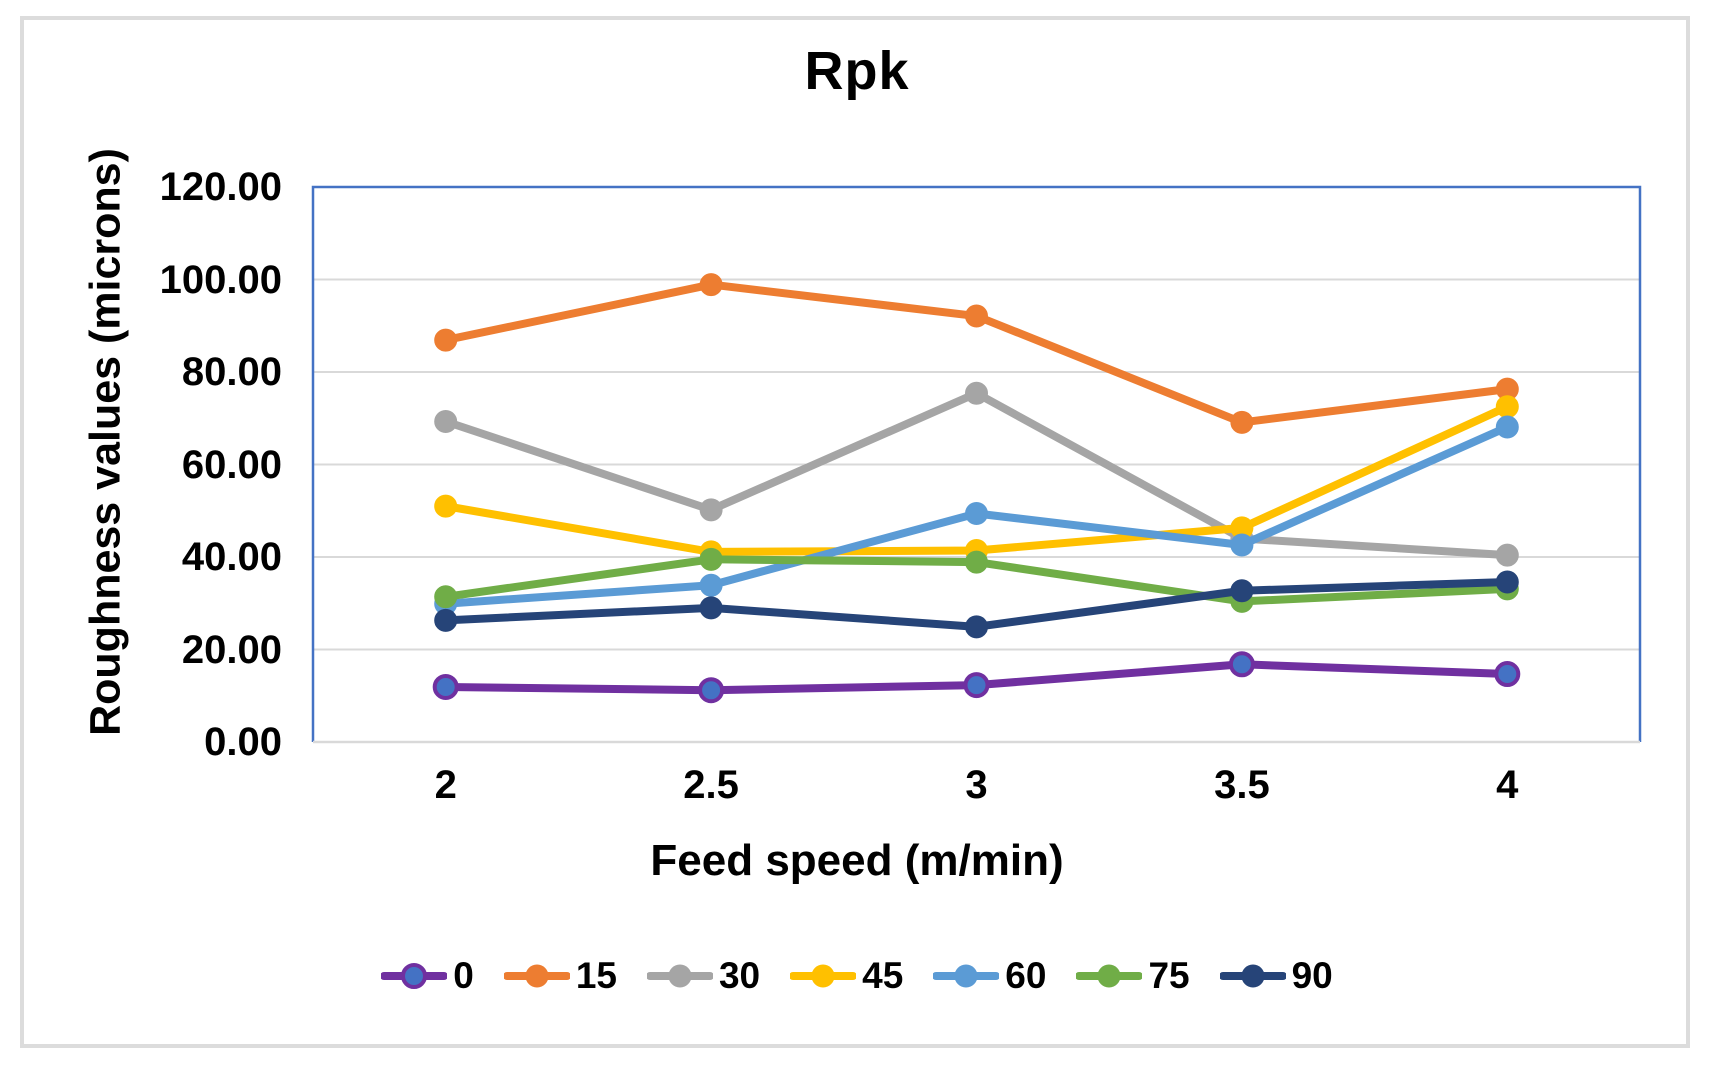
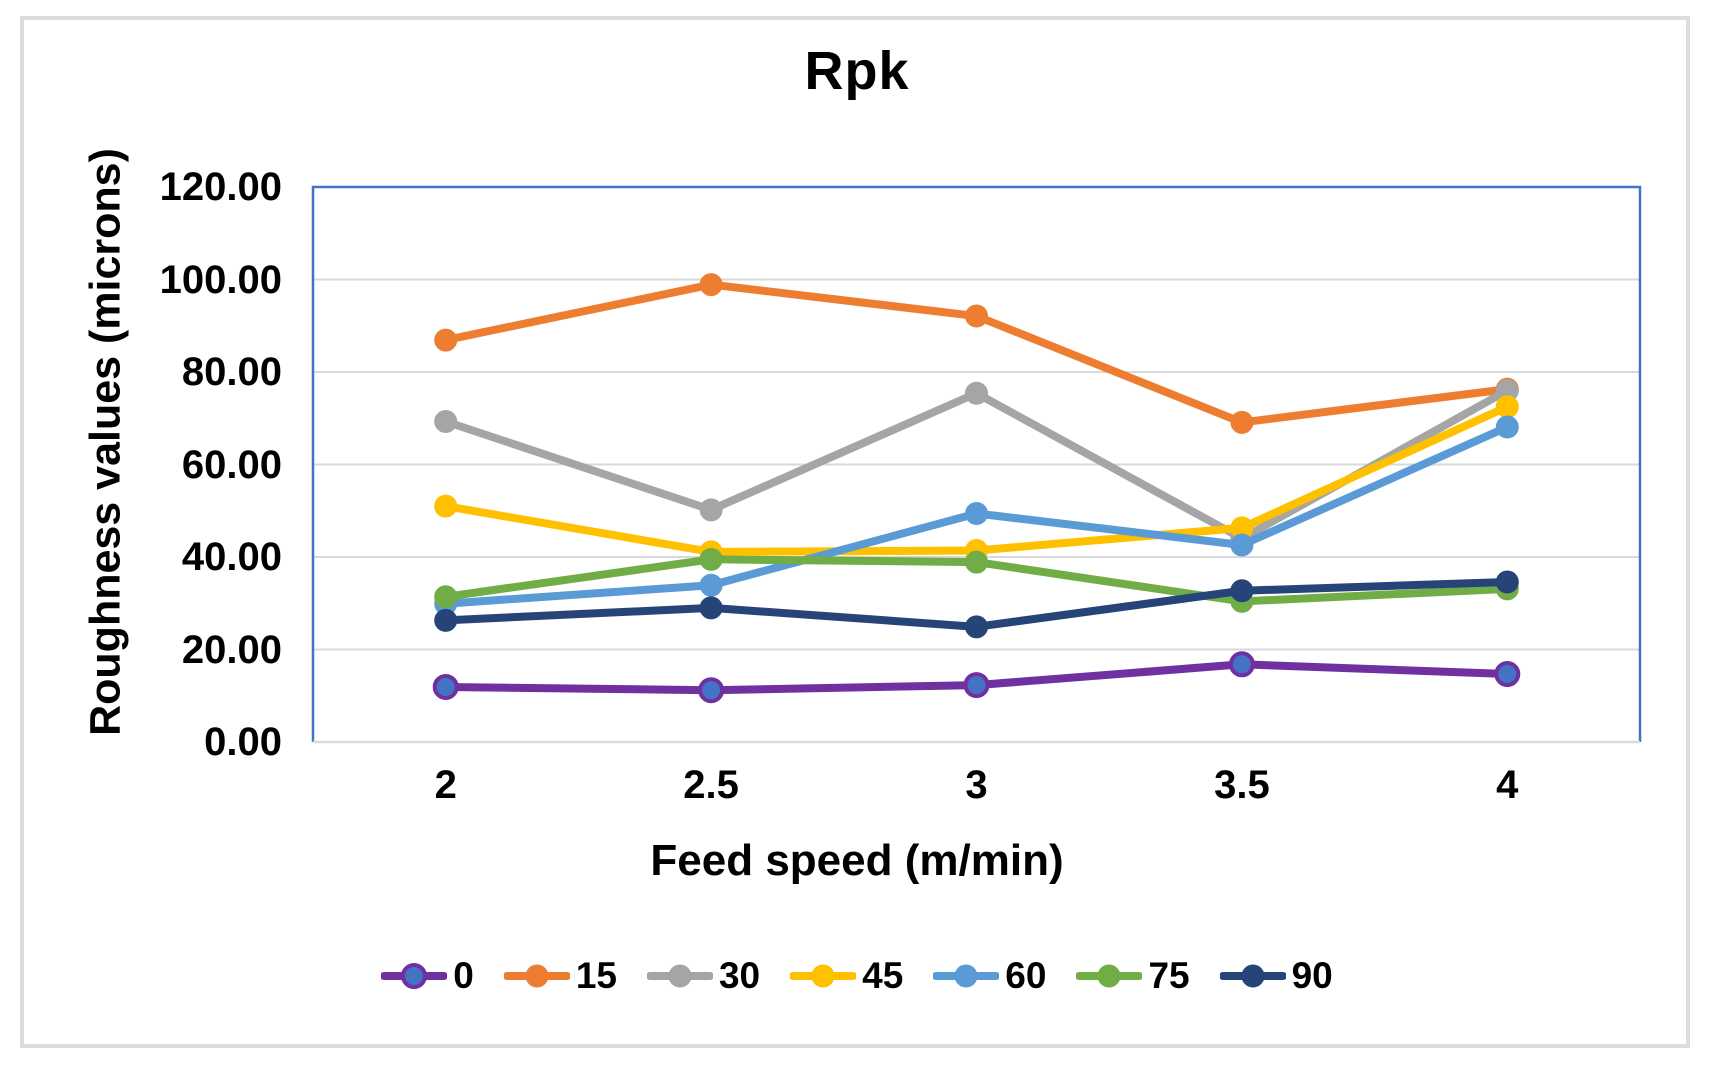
30/4: 40 -> 76
